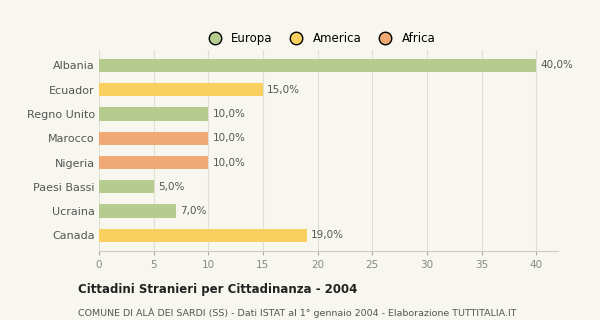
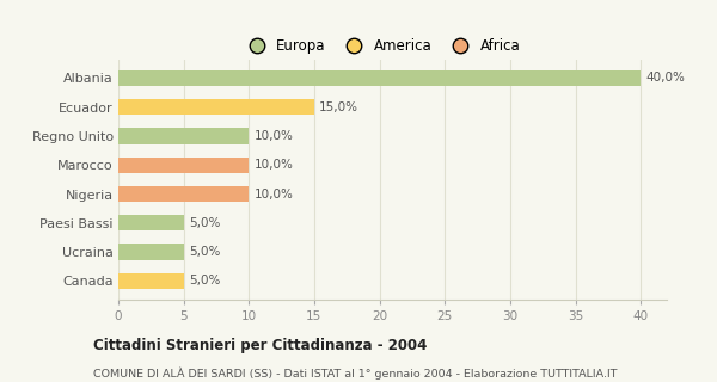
Ucraina: 7,0% -> 5,0%
Canada: 19,0% -> 5,0%
